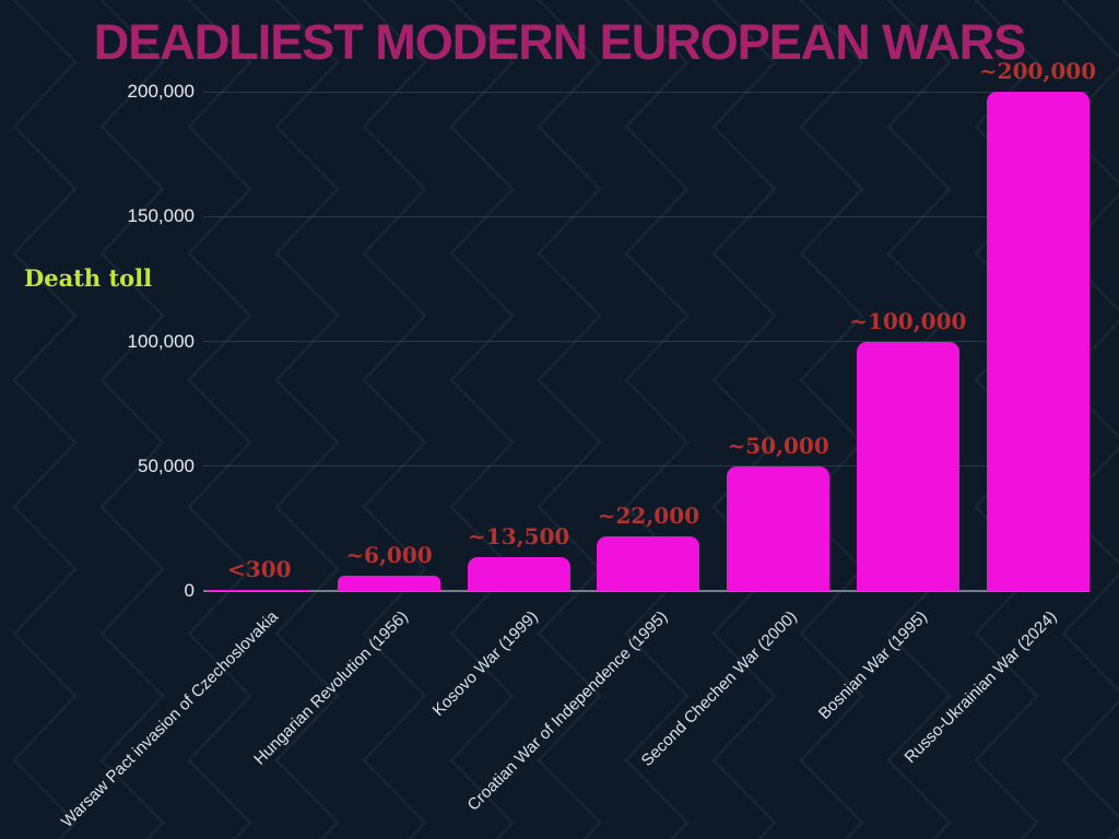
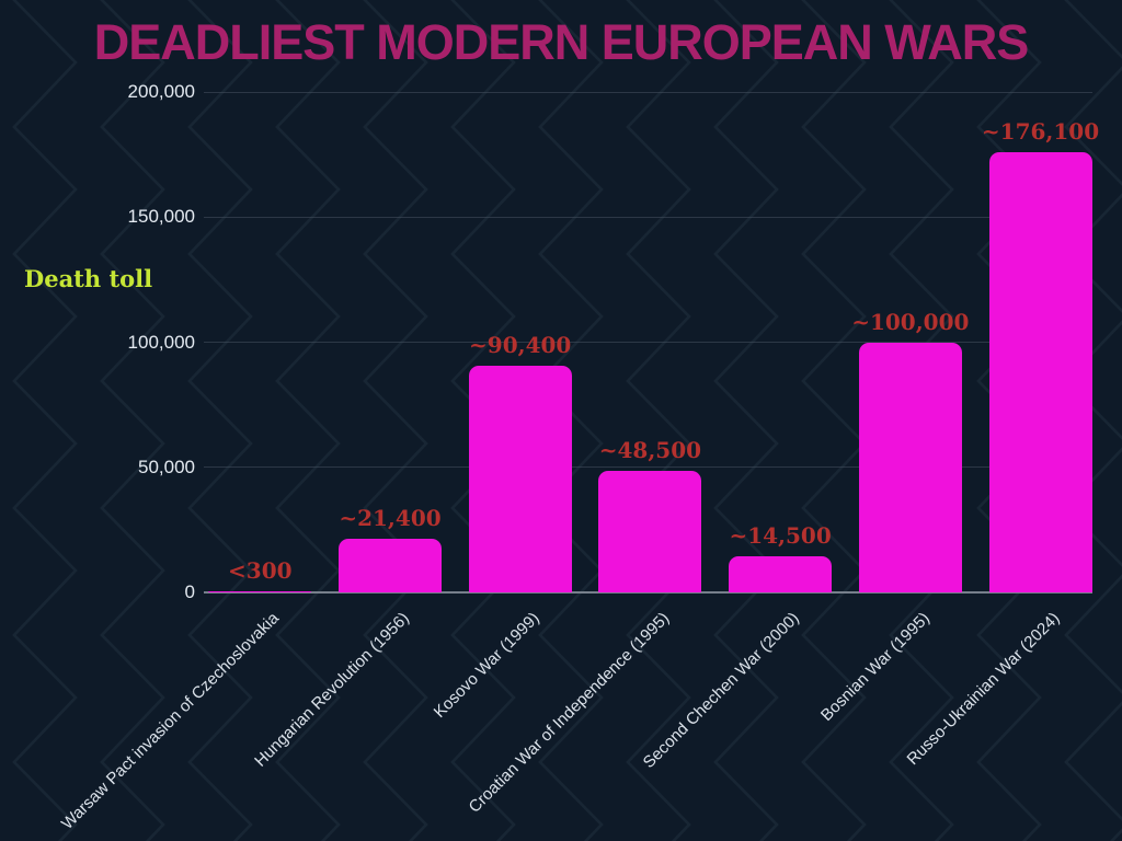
Hungarian Revolution (1956): 6,000 -> 21,400
Kosovo War (1999): 13,500 -> 90,400
Croatian War of Independence (1995): 22,000 -> 48,500
Second Chechen War (2000): 50,000 -> 14,500
Russo-Ukrainian War (2024): 200,000 -> 176,100
